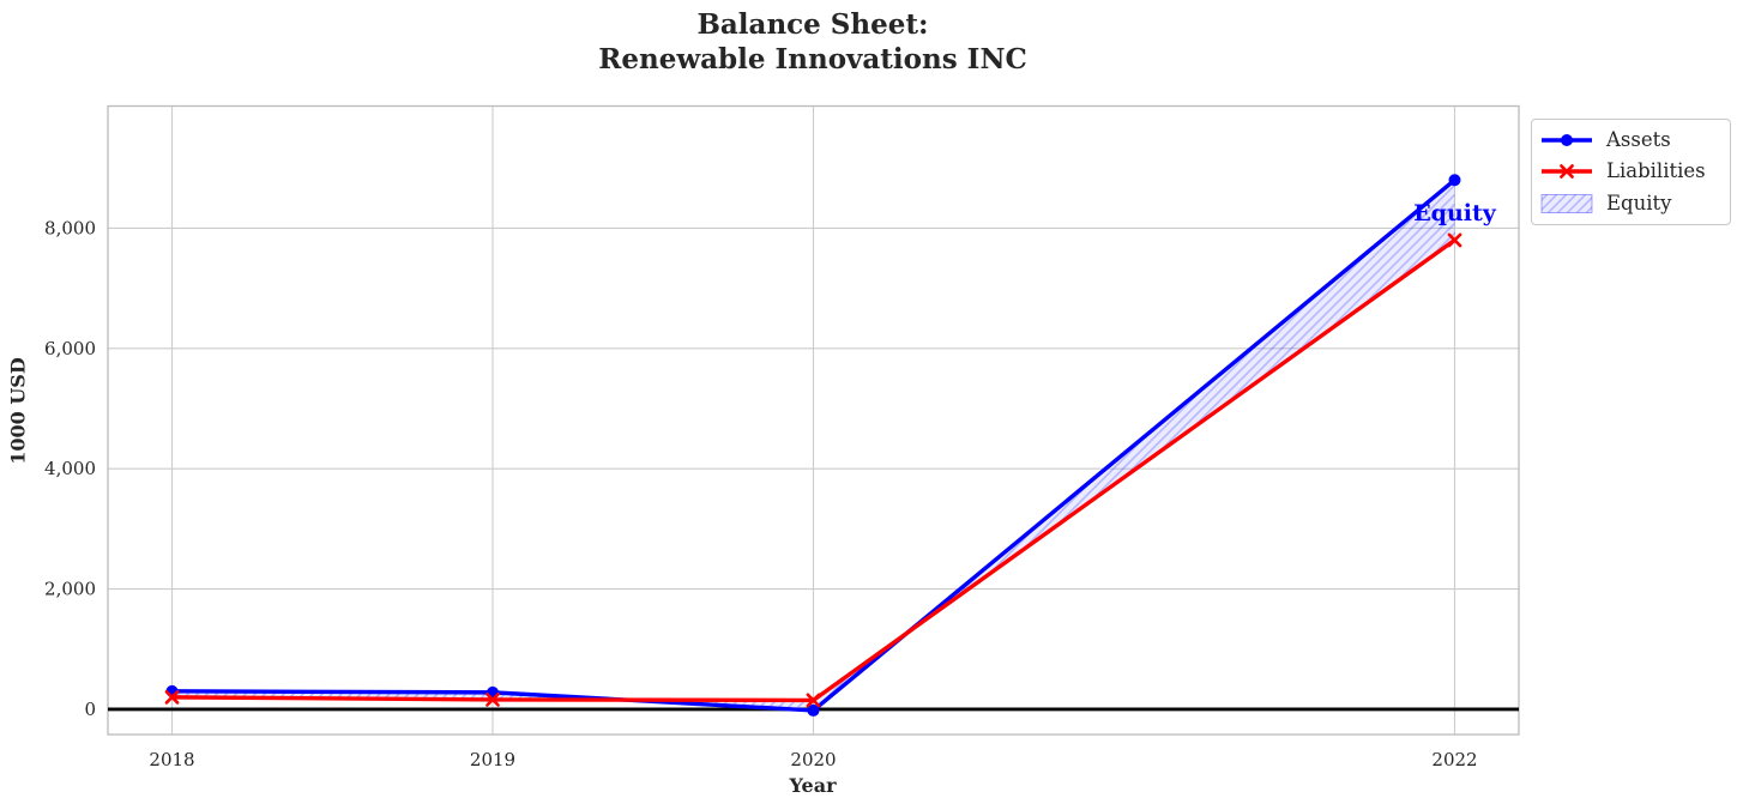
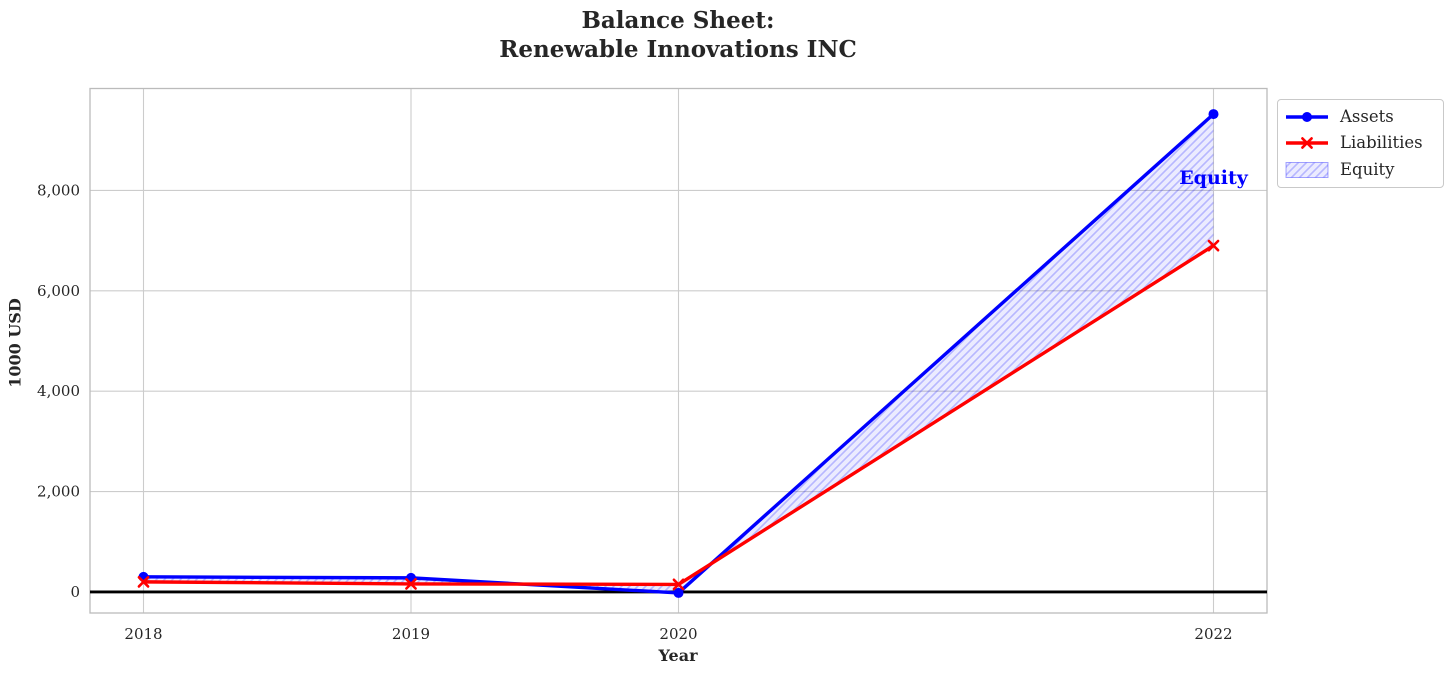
Assets/2022: 8800 -> 9500
Liabilities/2022: 7800 -> 6900
